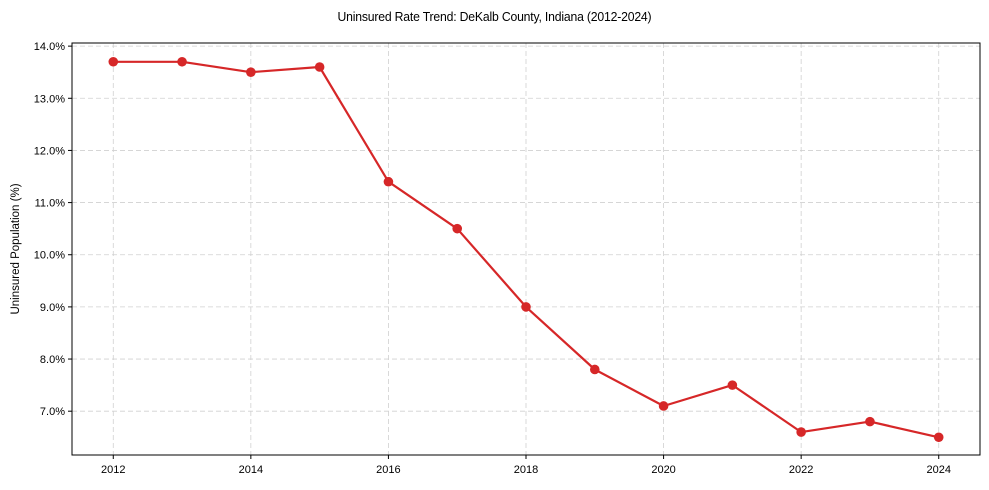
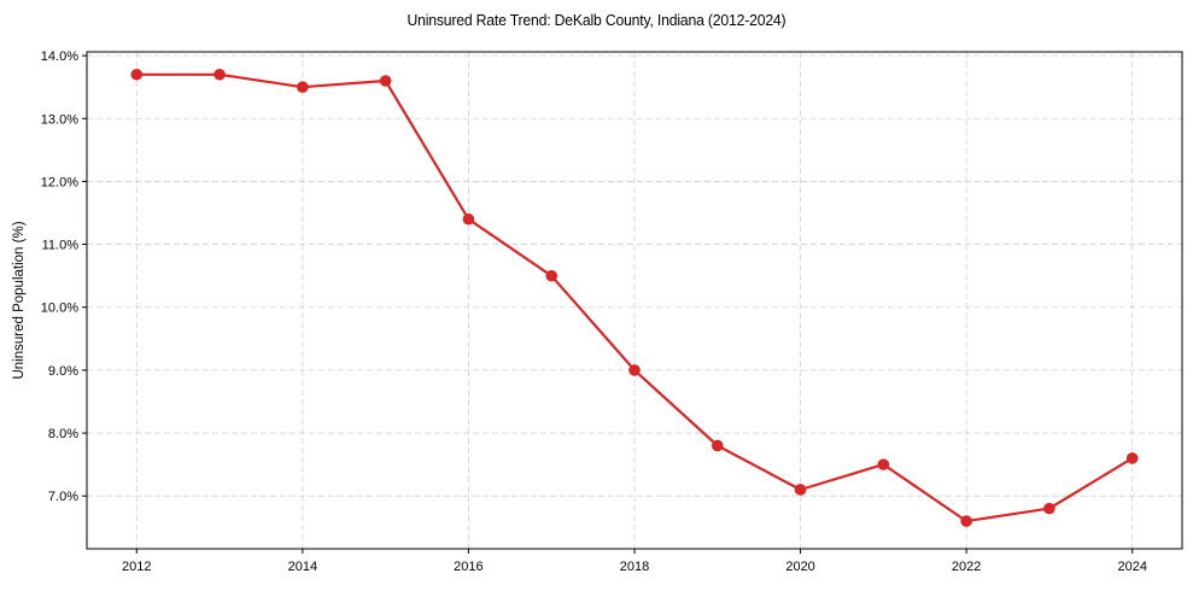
2024: 6.5% -> 7.6%
